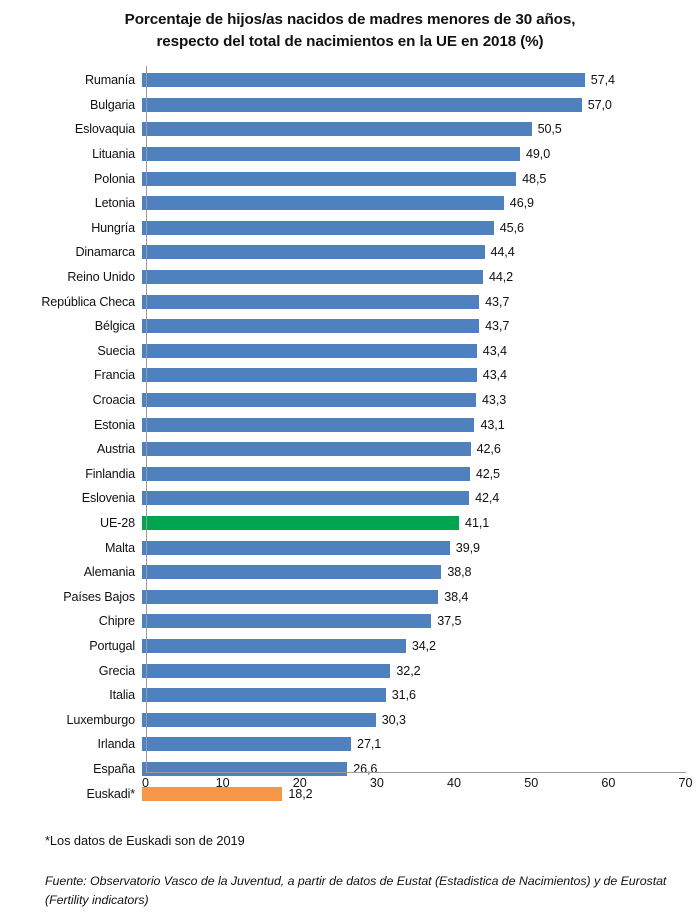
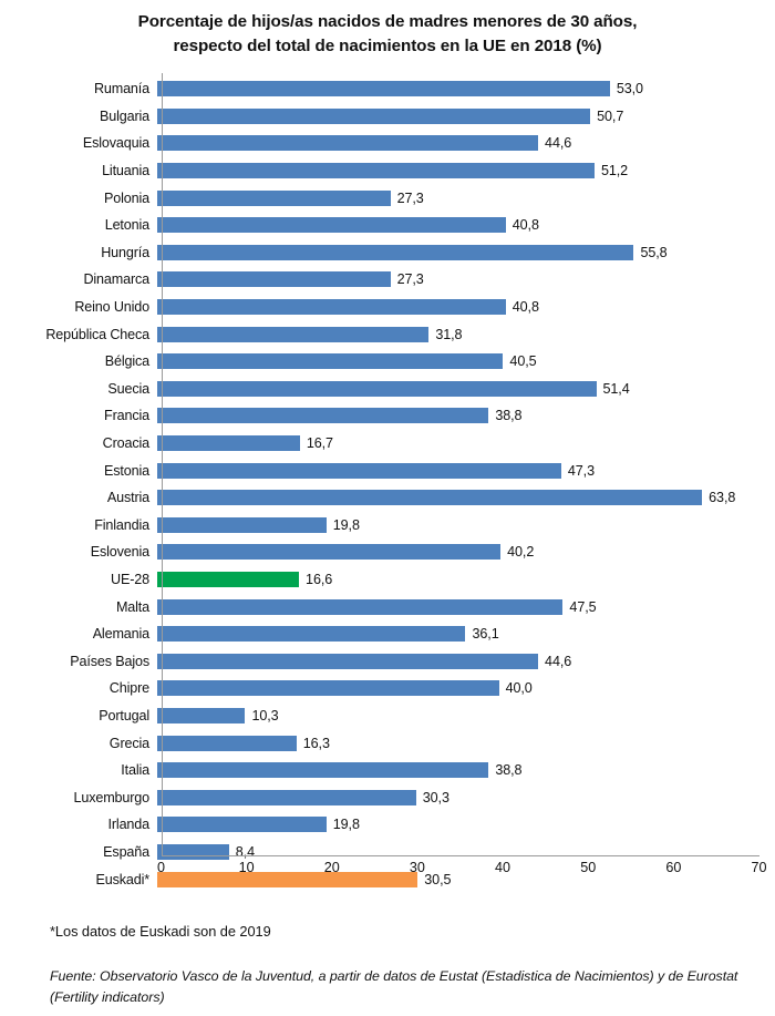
Rumanía: 57,4 -> 53,0
Bulgaria: 57,0 -> 50,7
Eslovaquia: 50,5 -> 44,6
Lituania: 49,0 -> 51,2
Polonia: 48,5 -> 27,3
Letonia: 46,9 -> 40,8
Hungría: 45,6 -> 55,8
Dinamarca: 44,4 -> 27,3
Reino Unido: 44,2 -> 40,8
República Checa: 43,7 -> 31,8
Bélgica: 43,7 -> 40,5
Suecia: 43,4 -> 51,4
Francia: 43,4 -> 38,8
Croacia: 43,3 -> 16,7
Estonia: 43,1 -> 47,3
Austria: 42,6 -> 63,8
Finlandia: 42,5 -> 19,8
Eslovenia: 42,4 -> 40,2
UE-28: 41,1 -> 16,6
Malta: 39,9 -> 47,5
Alemania: 38,8 -> 36,1
Países Bajos: 38,4 -> 44,6
Chipre: 37,5 -> 40,0
Portugal: 34,2 -> 10,3
Grecia: 32,2 -> 16,3
Italia: 31,6 -> 38,8
Irlanda: 27,1 -> 19,8
España: 26,6 -> 8,4
Euskadi*: 18,2 -> 30,5
